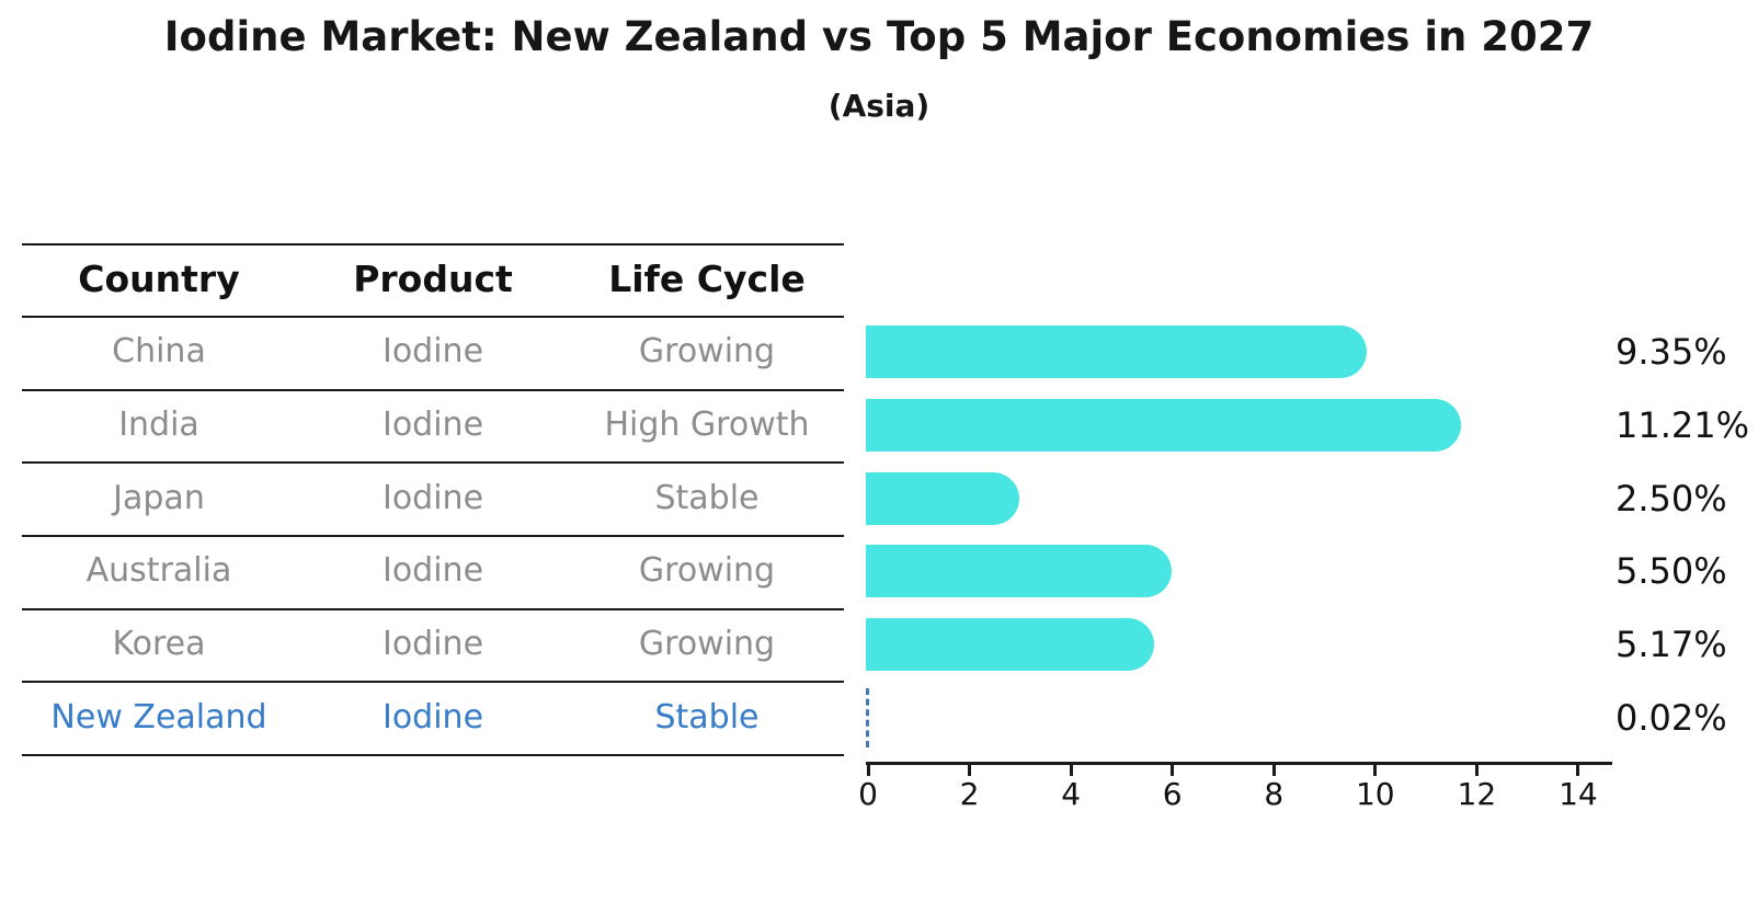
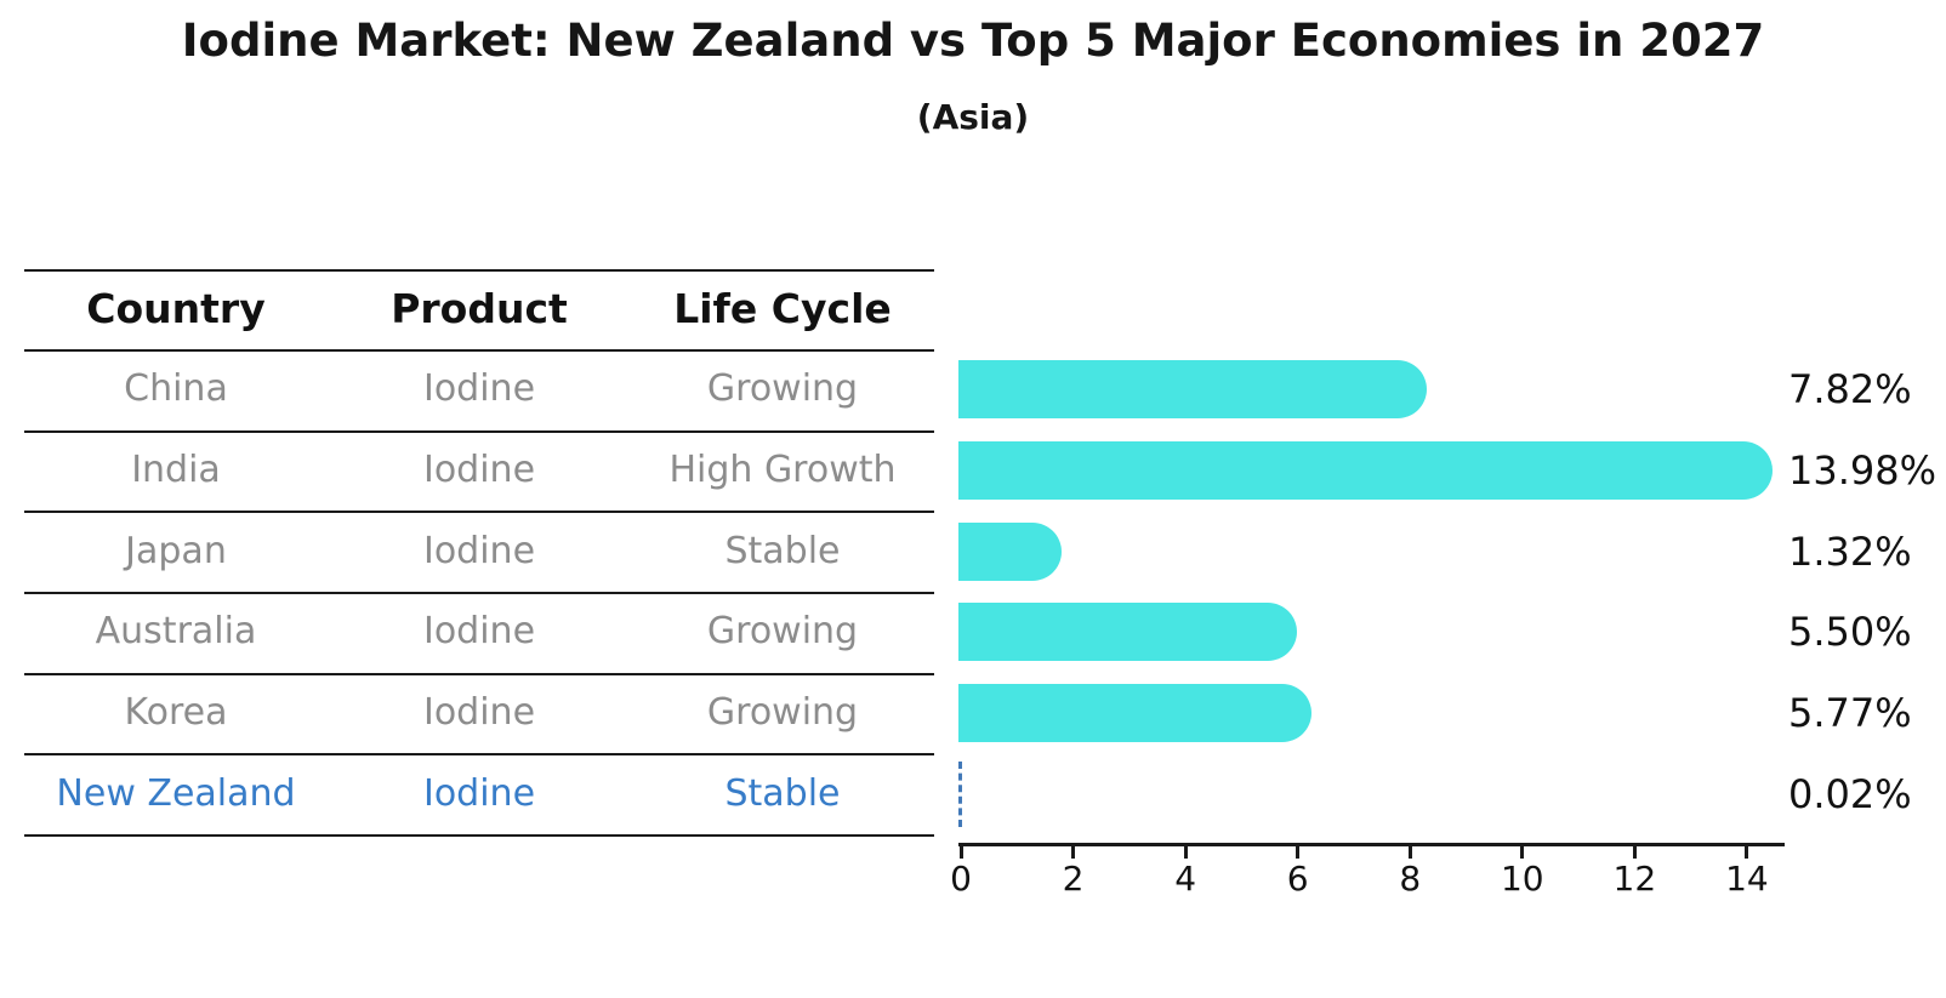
China: 9.35% -> 7.82%
India: 11.21% -> 13.98%
Japan: 2.50% -> 1.32%
Korea: 5.17% -> 5.77%
